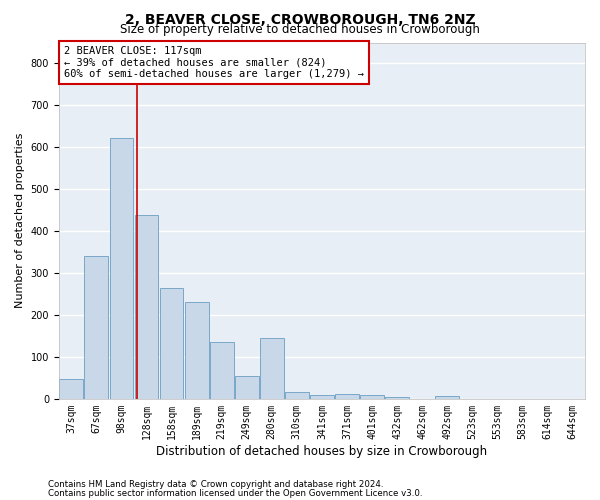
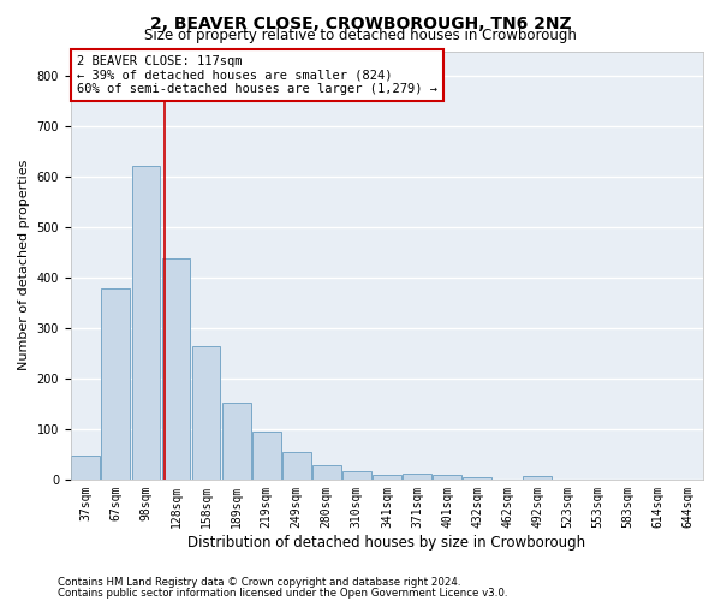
67sqm: 340 -> 380
189sqm: 230 -> 152
219sqm: 135 -> 95
280sqm: 145 -> 28
